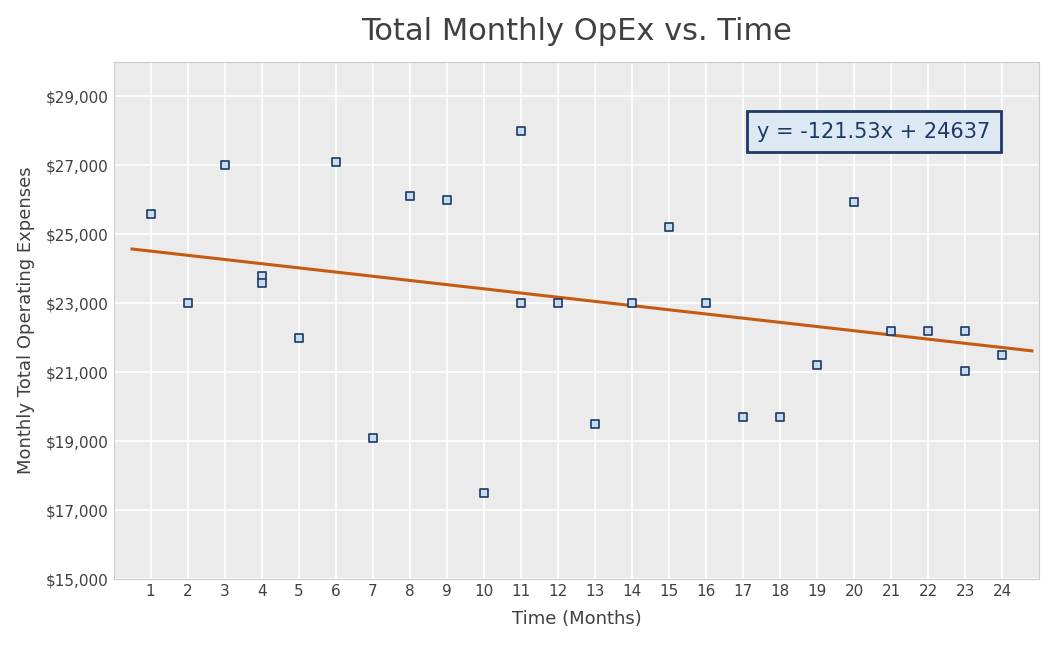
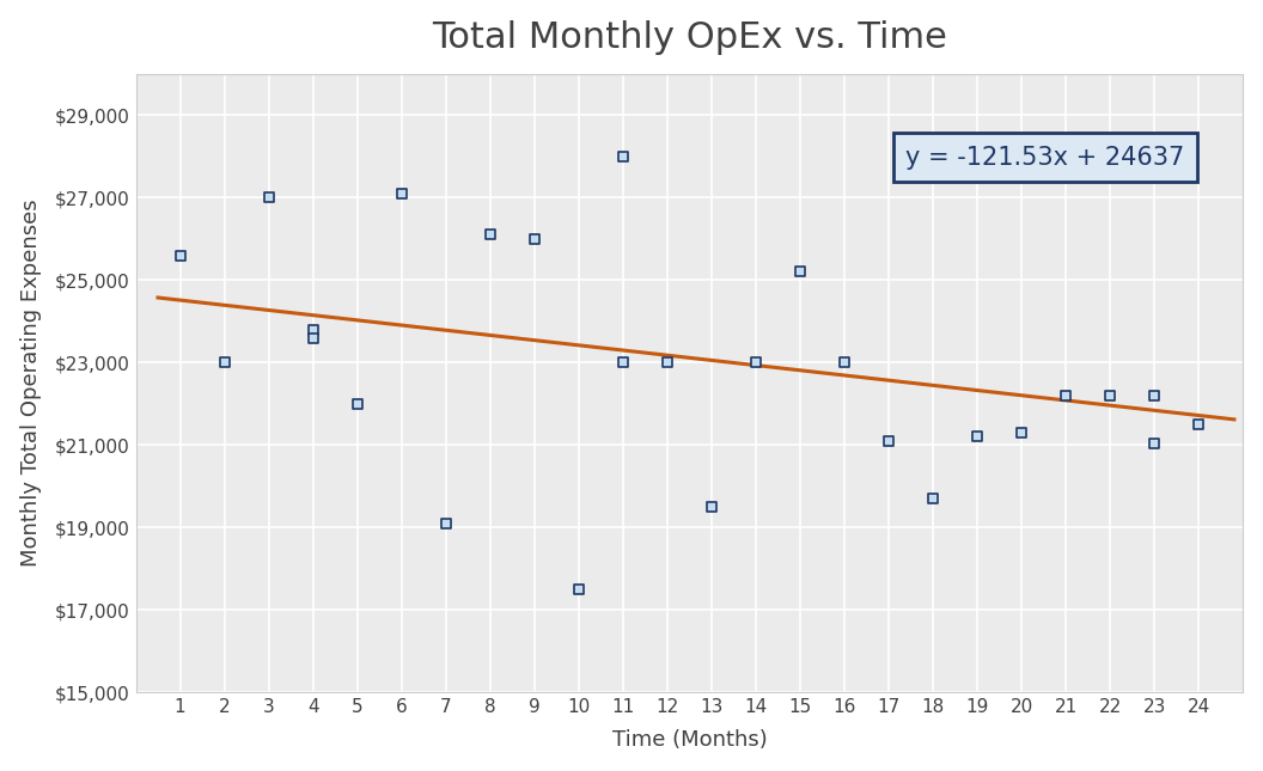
17: $19,700 -> $21,100
20: $25,950 -> $21,300
